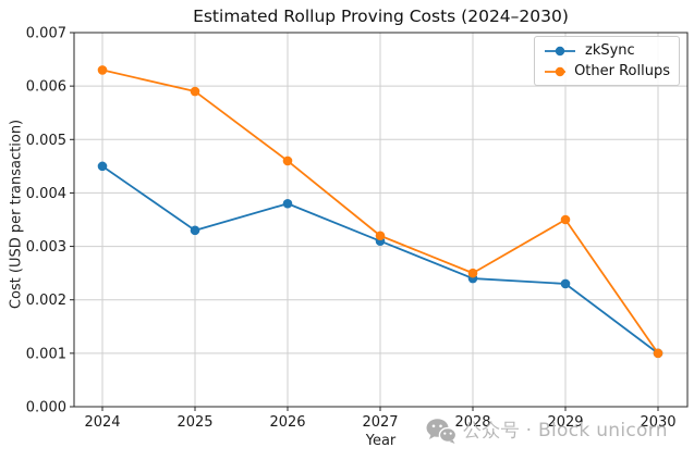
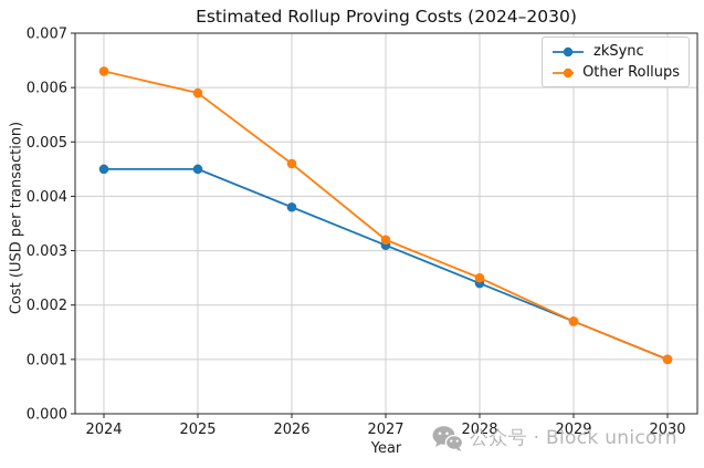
zkSync/2025: 0.0033 -> 0.0045
zkSync/2029: 0.0023 -> 0.0017
Other Rollups/2029: 0.0035 -> 0.0017
